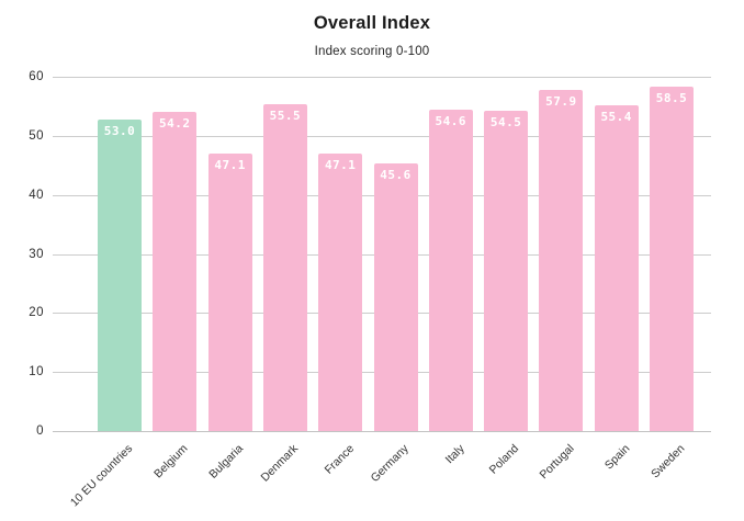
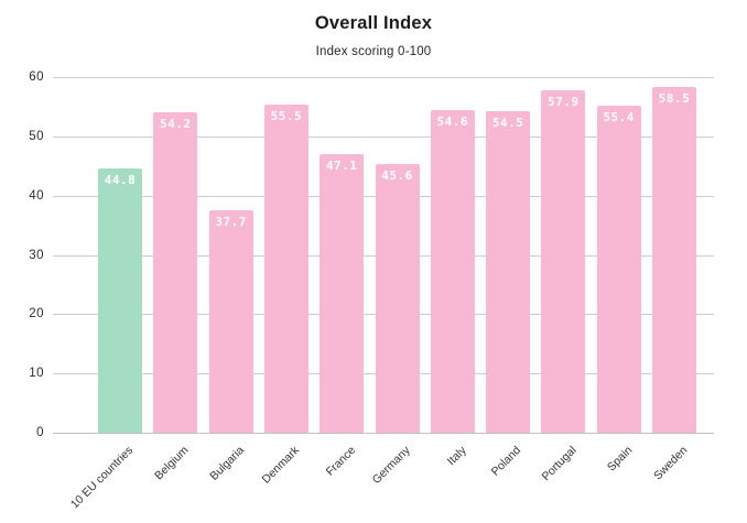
10 EU countries: 53.0 -> 44.8
Bulgaria: 47.1 -> 37.7
